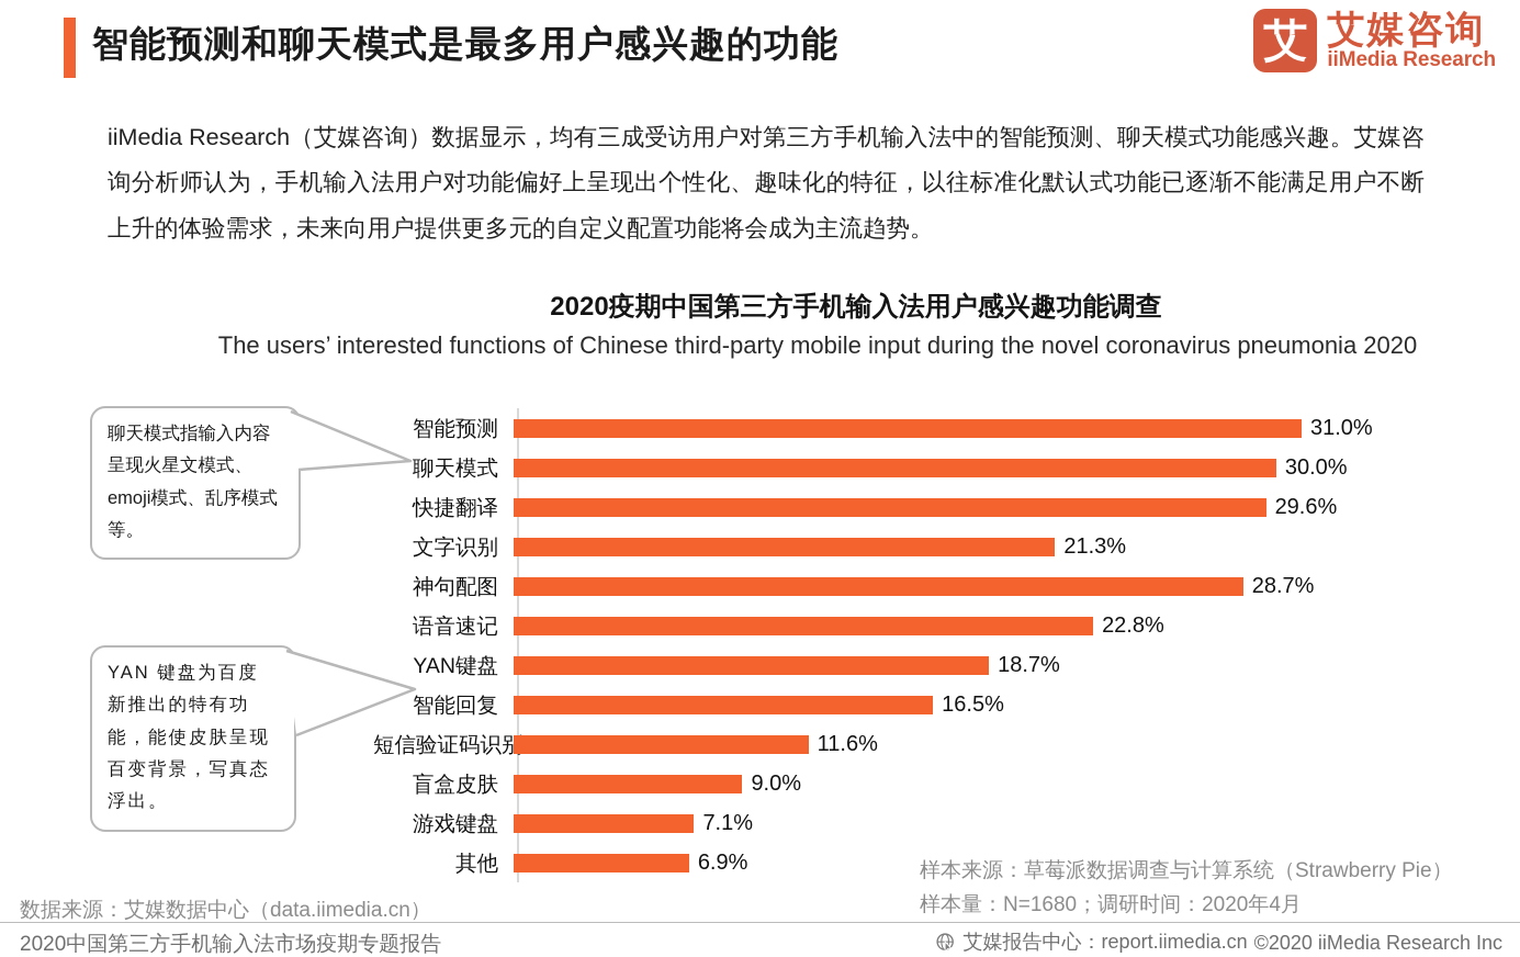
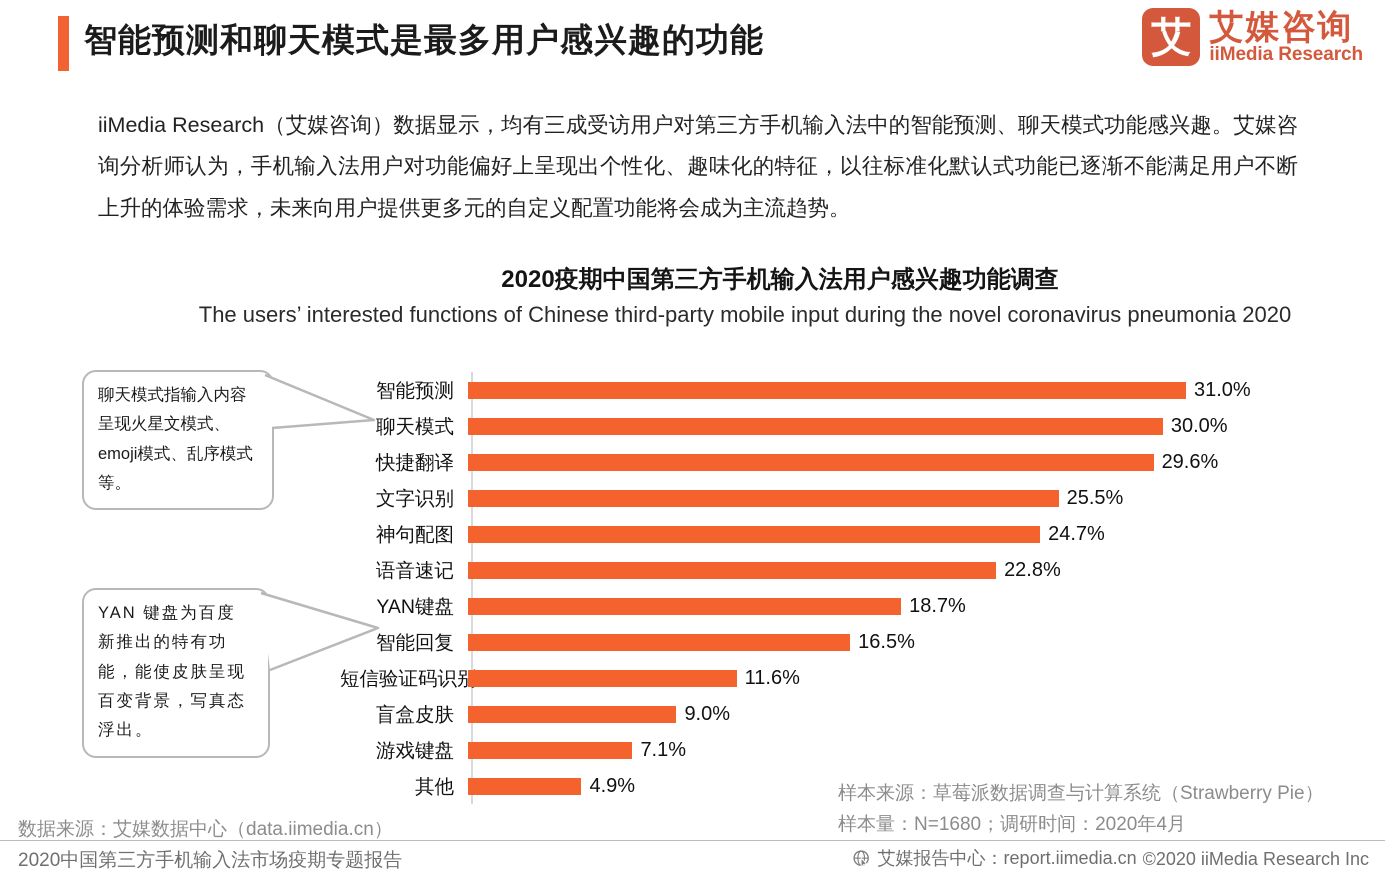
文字识别: 21.3% -> 25.5%
神句配图: 28.7% -> 24.7%
其他: 6.9% -> 4.9%
